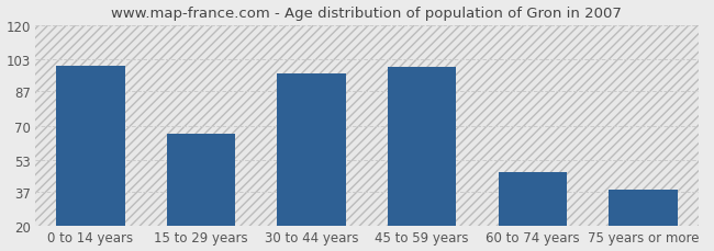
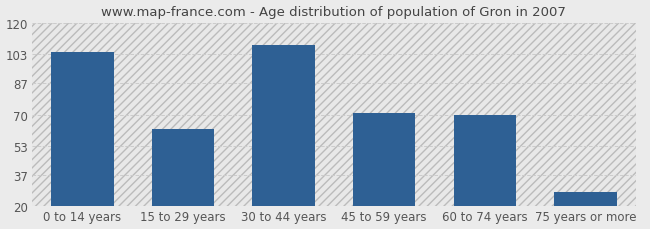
0 to 14 years: 100 -> 104
15 to 29 years: 66 -> 62
30 to 44 years: 96 -> 108
45 to 59 years: 99 -> 71
60 to 74 years: 47 -> 70
75 years or more: 38 -> 28
